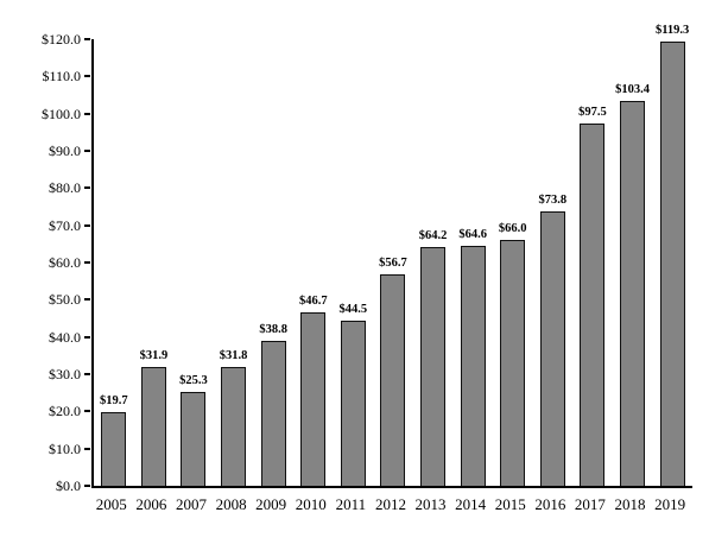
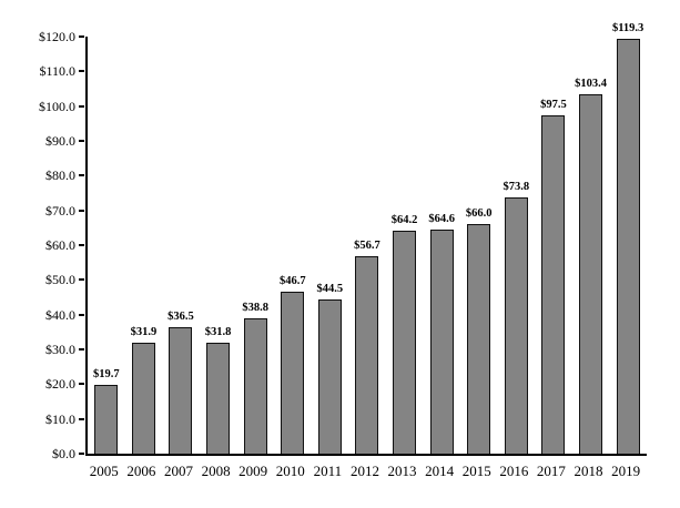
2007: $25.3 -> $36.5
